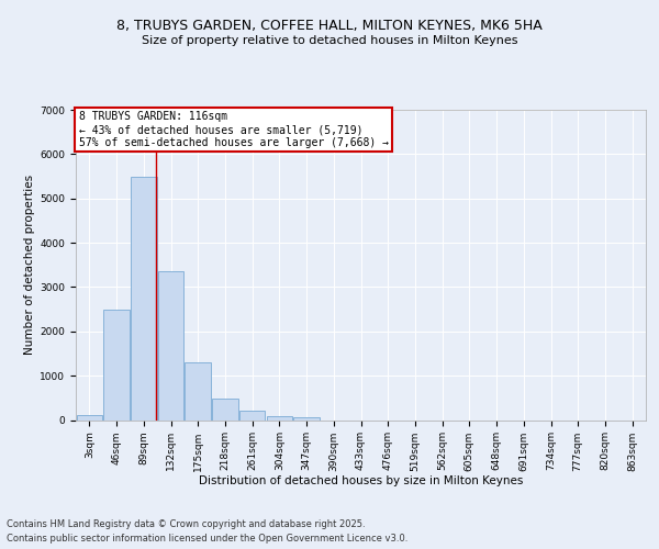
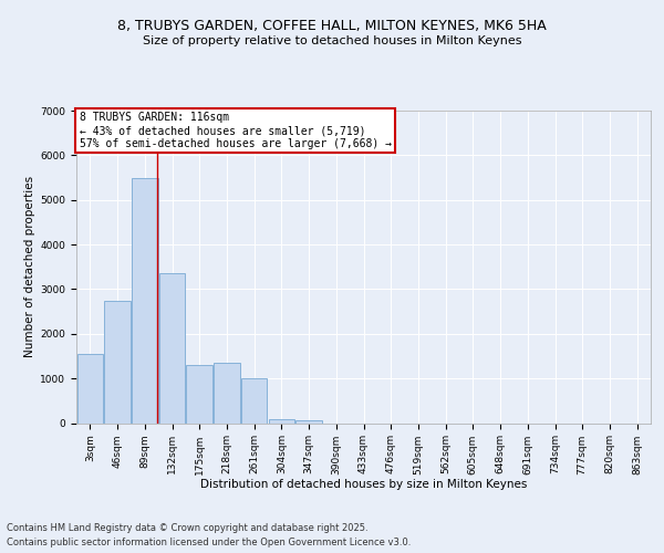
3sqm: 100 -> 1550
46sqm: 2500 -> 2750
218sqm: 480 -> 1350
261sqm: 210 -> 1000
